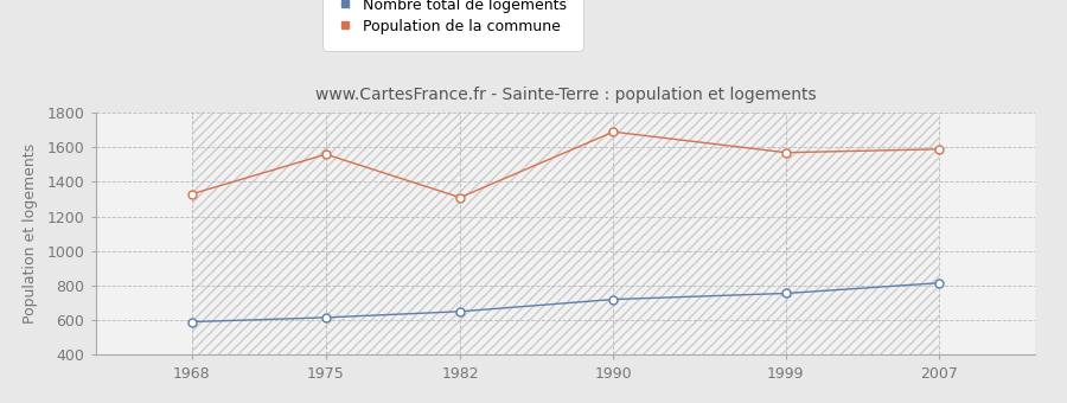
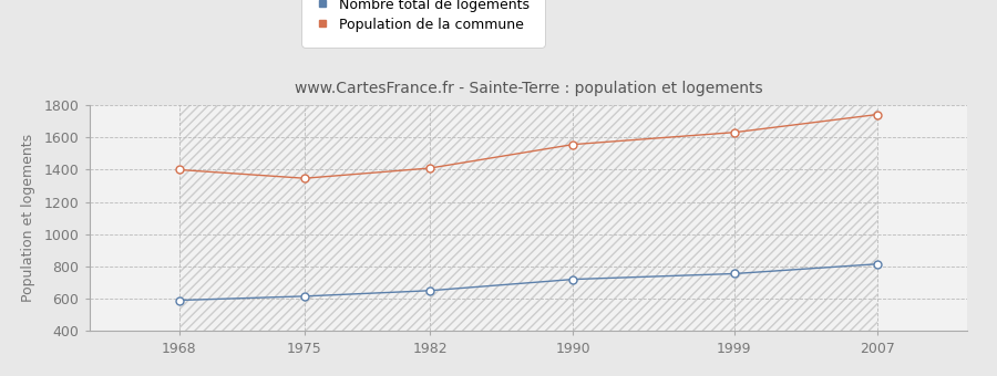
Population de la commune/1968: 1330 -> 1400
Population de la commune/1975: 1560 -> 1350
Population de la commune/1982: 1310 -> 1410
Population de la commune/1990: 1690 -> 1560
Population de la commune/1999: 1570 -> 1630
Population de la commune/2007: 1590 -> 1740
